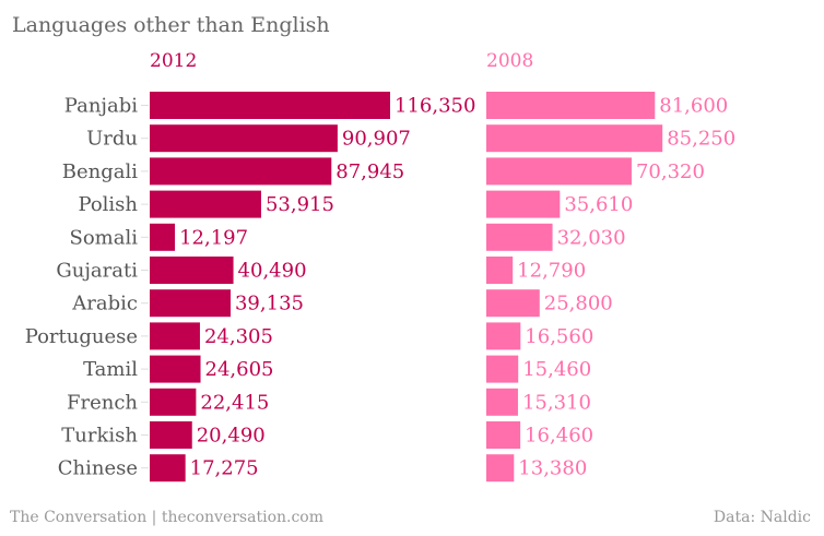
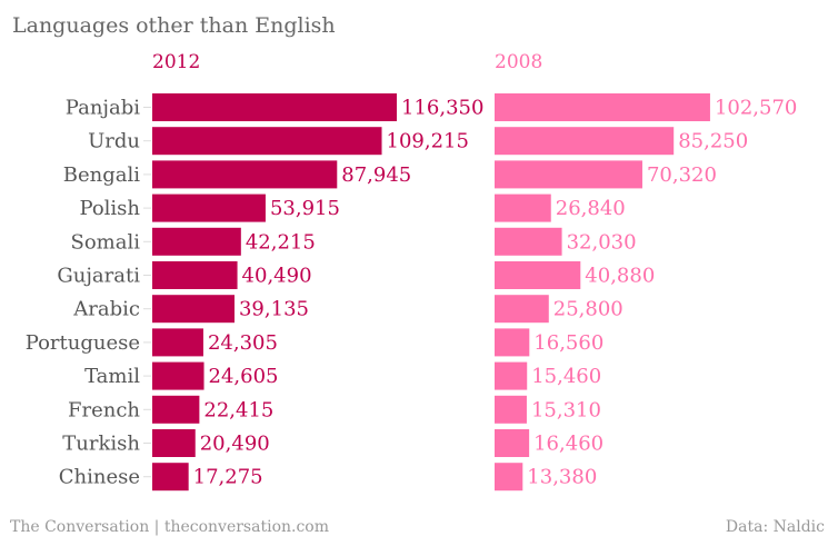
2008/Panjabi: 81,600 -> 102,570
2012/Urdu: 90,907 -> 109,215
2008/Polish: 35,610 -> 26,840
2012/Somali: 12,197 -> 42,215
2008/Gujarati: 12,790 -> 40,880
